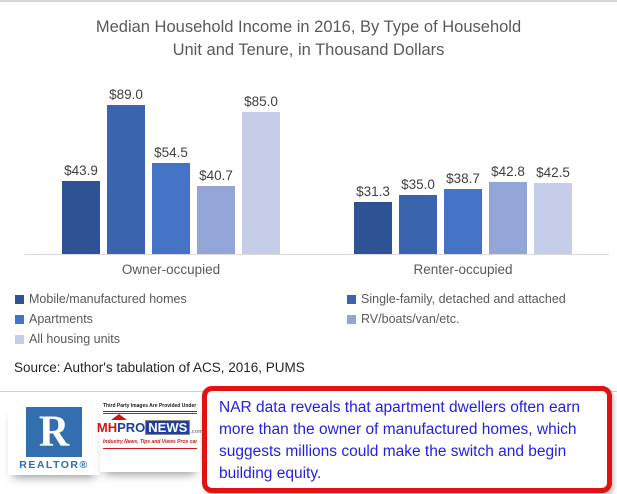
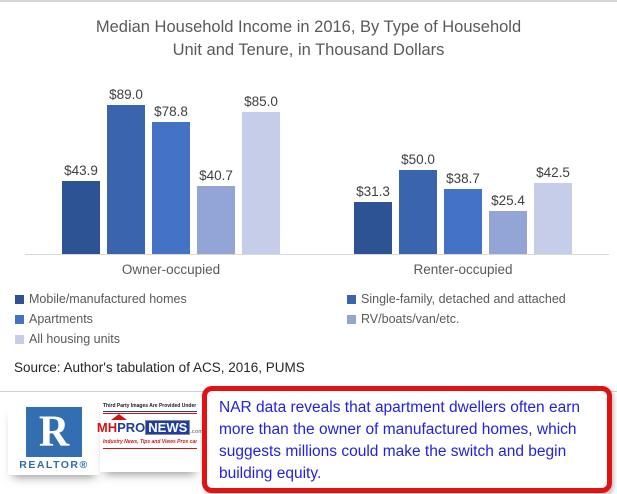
Apartments/Owner-occupied: $54.5 -> $78.8
Single-family, detached and attached/Renter-occupied: $35.0 -> $50.0
RV/boats/van/etc./Renter-occupied: $42.8 -> $25.4
